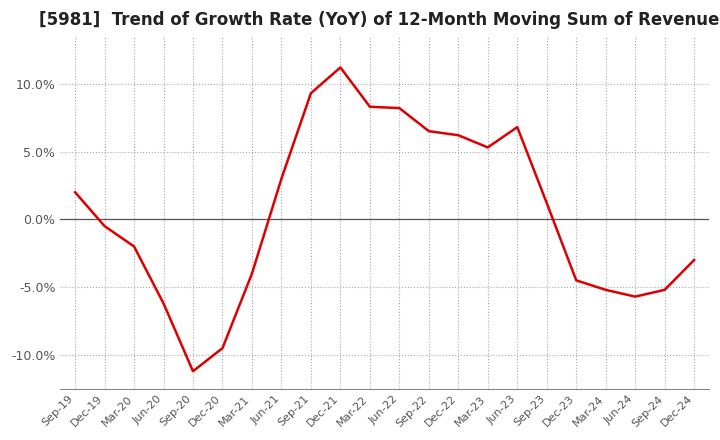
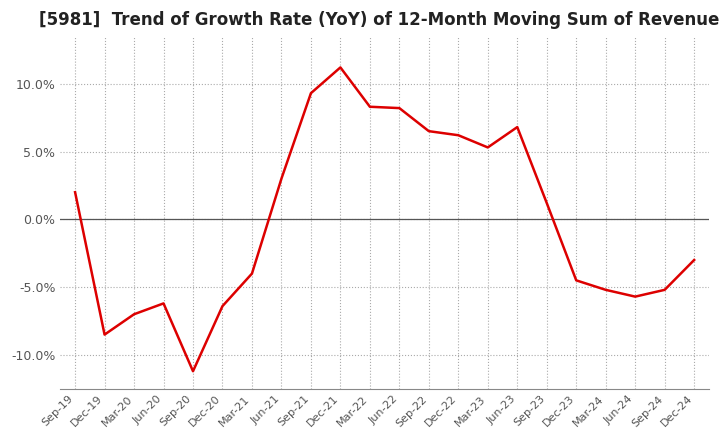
Dec-19: -0.5% -> -8.5%
Mar-20: -2.0% -> -7.0%
Dec-20: -9.5% -> -6.4%
